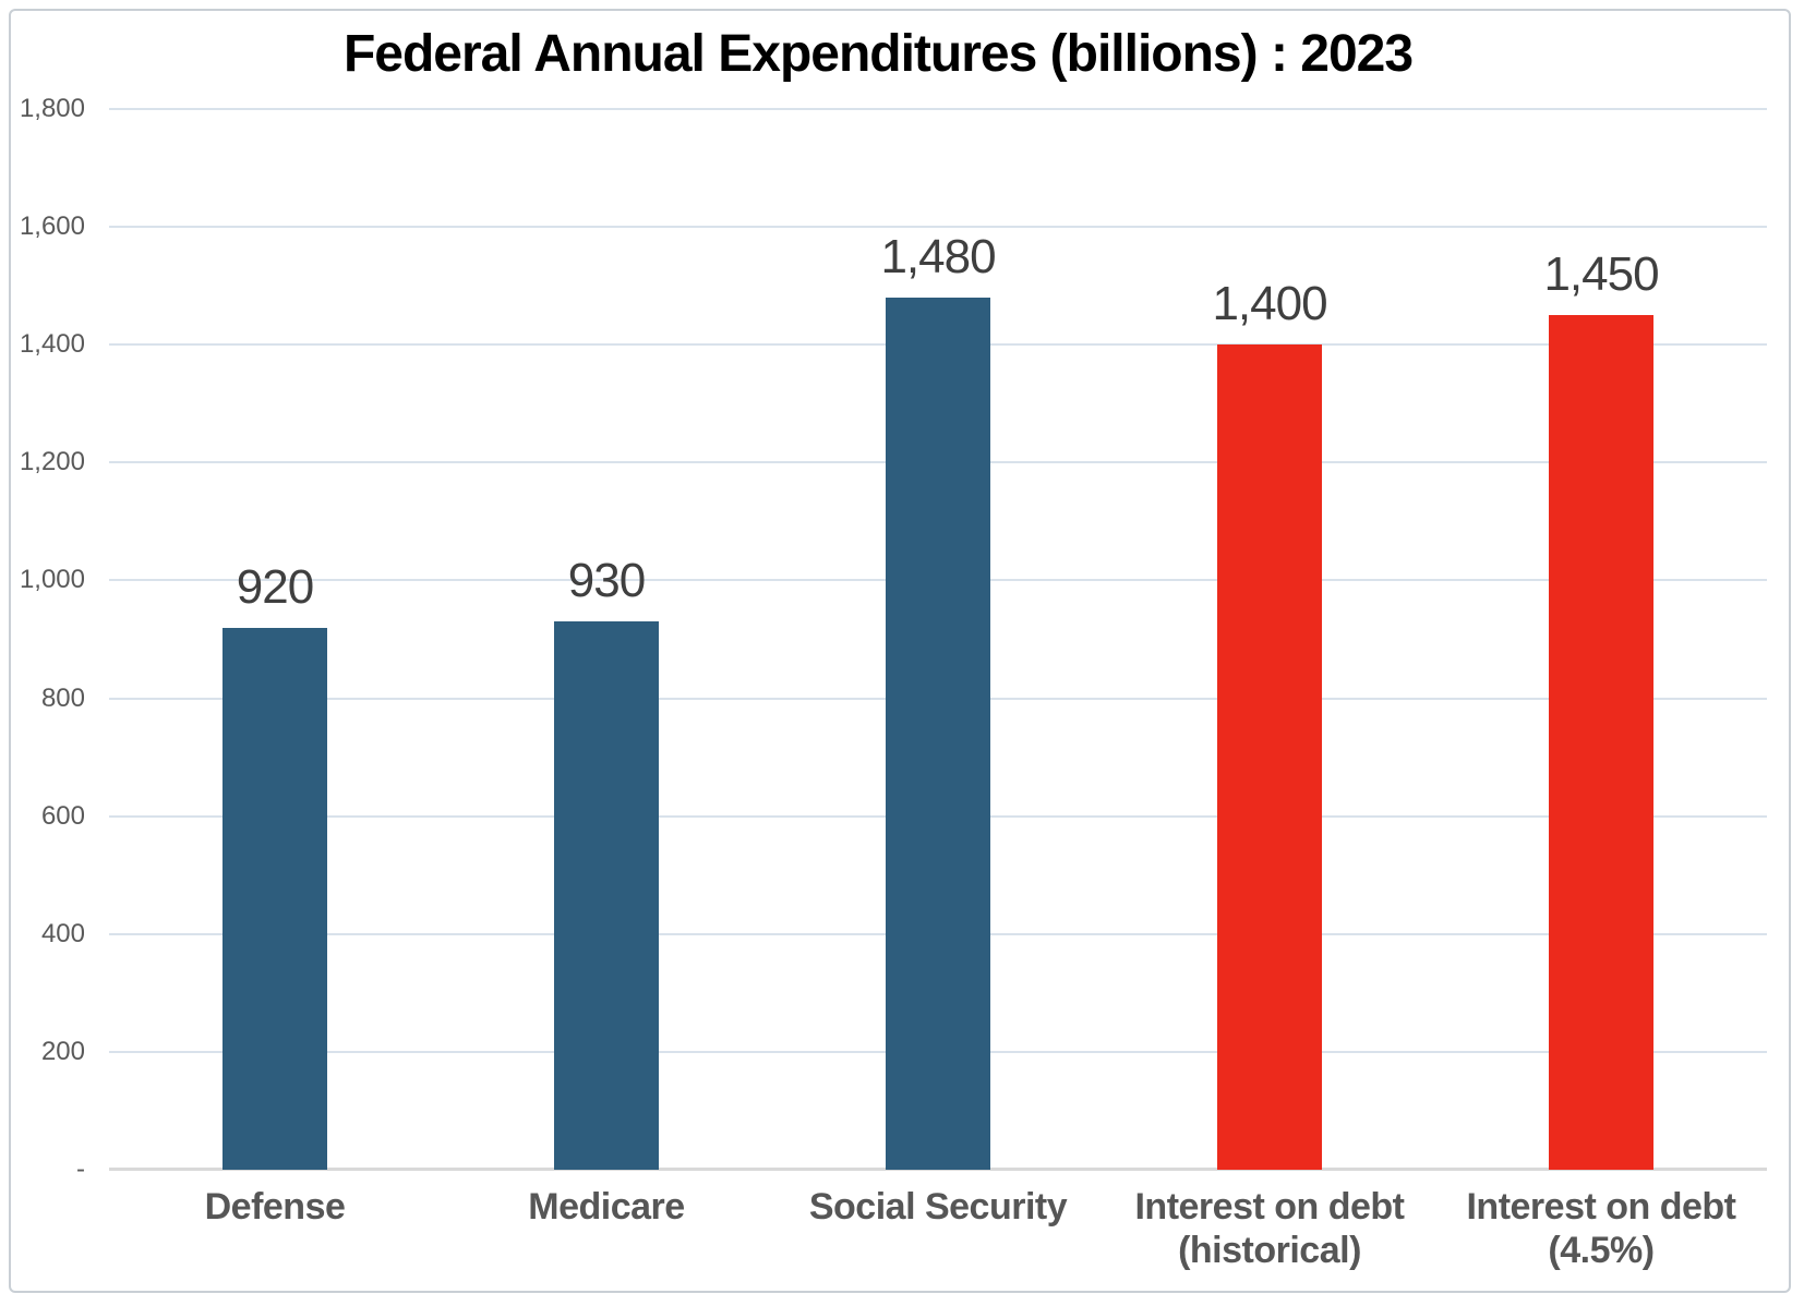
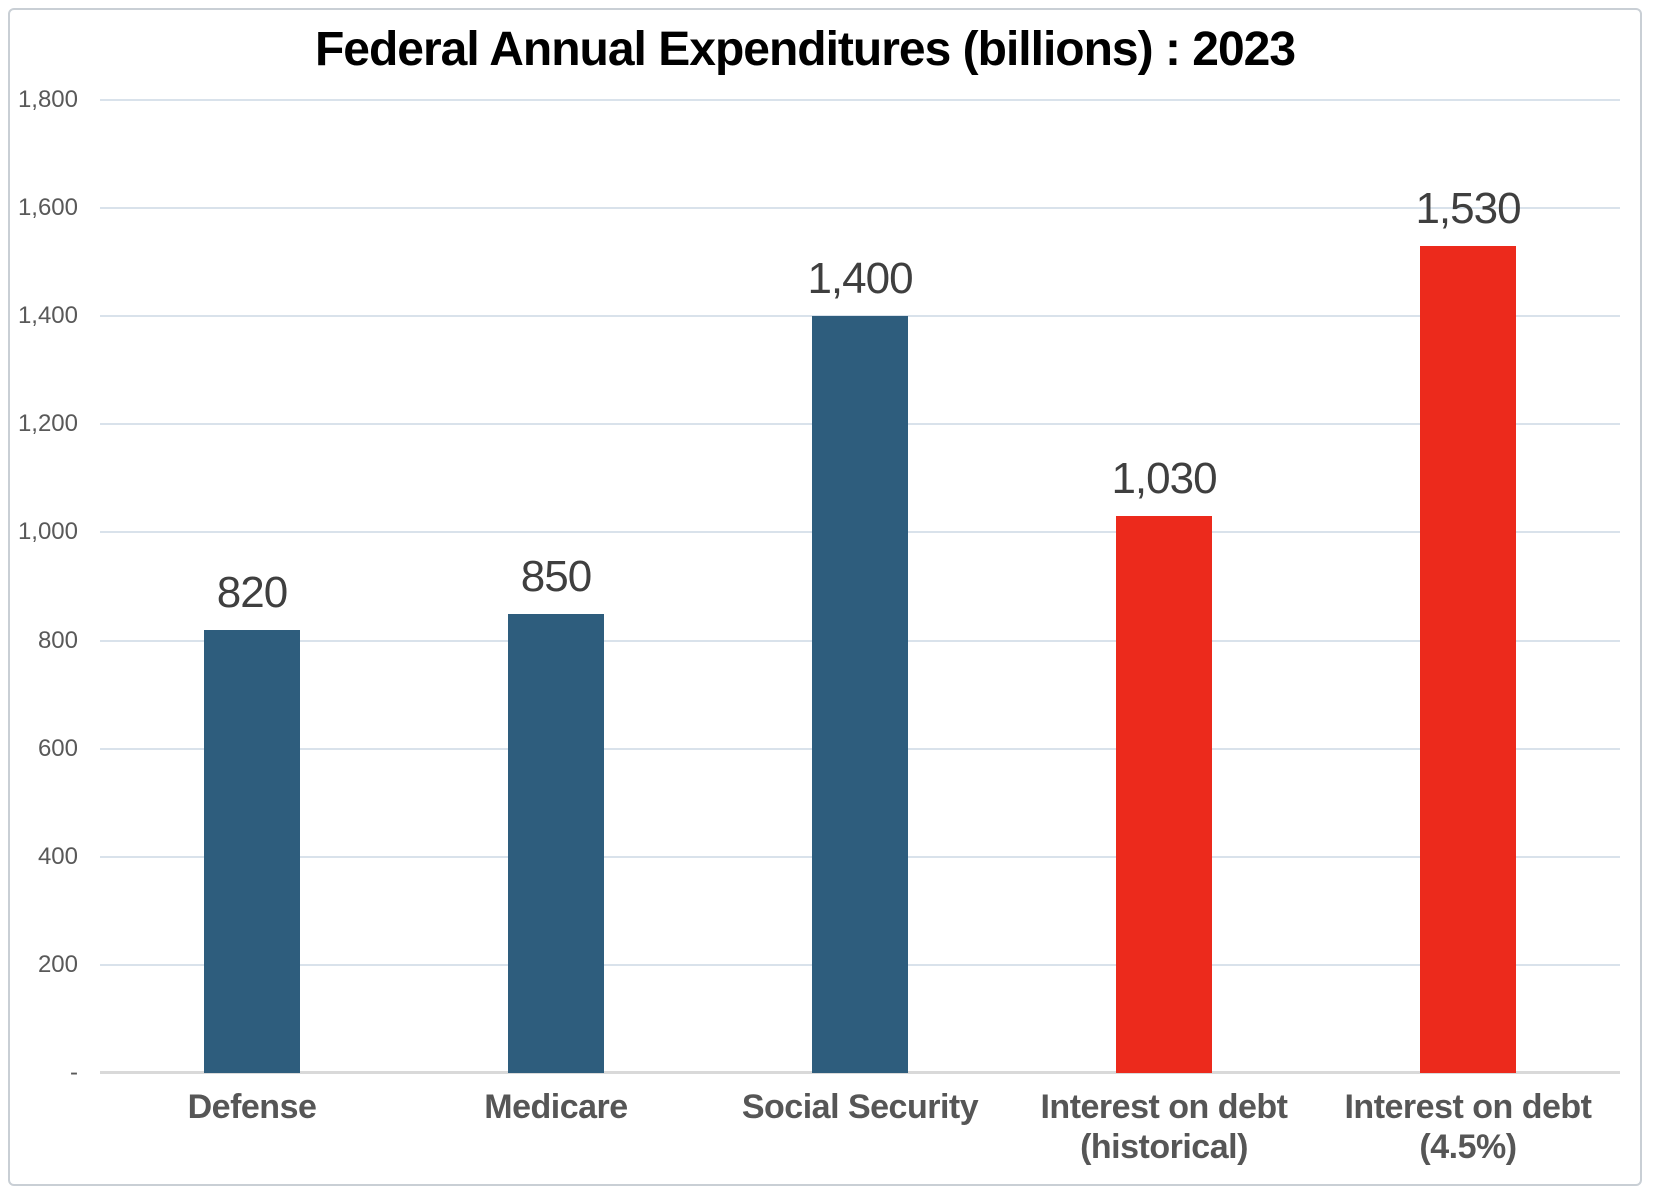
Defense: 920 -> 820
Medicare: 930 -> 850
Social Security: 1,480 -> 1,400
Interest on debt (historical): 1,400 -> 1,030
Interest on debt (4.5%): 1,450 -> 1,530
